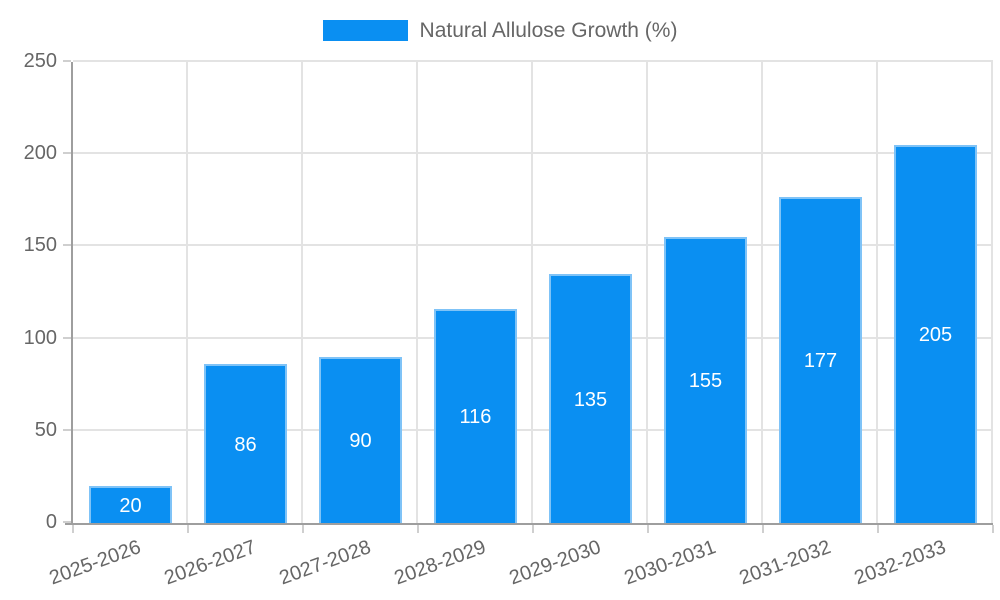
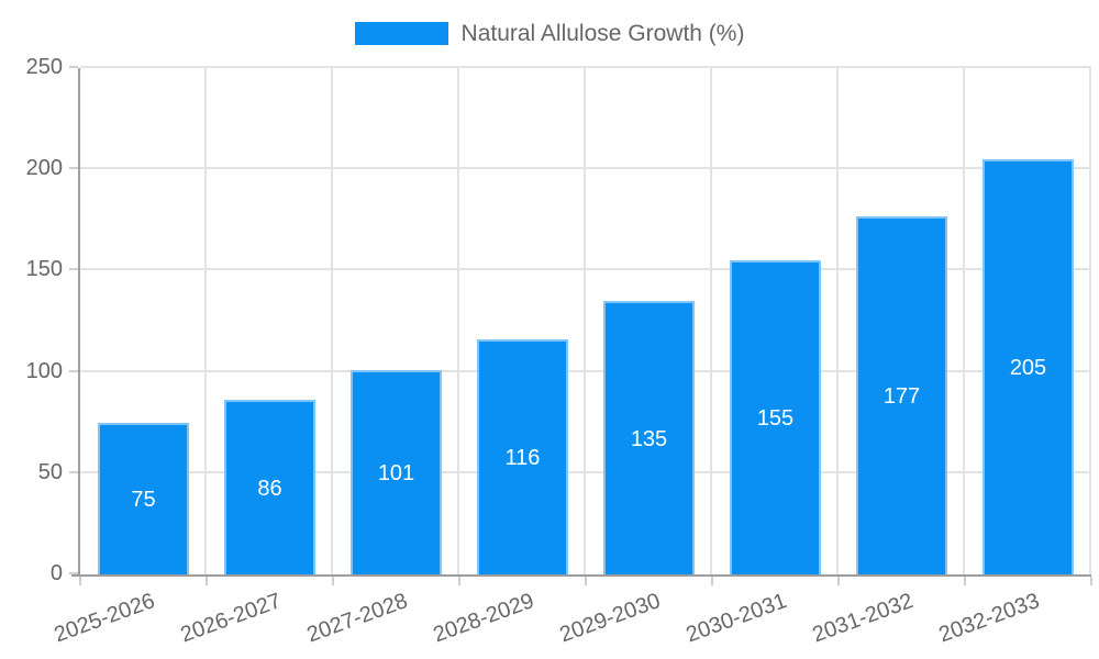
2025-2026: 20 -> 75
2027-2028: 90 -> 101
